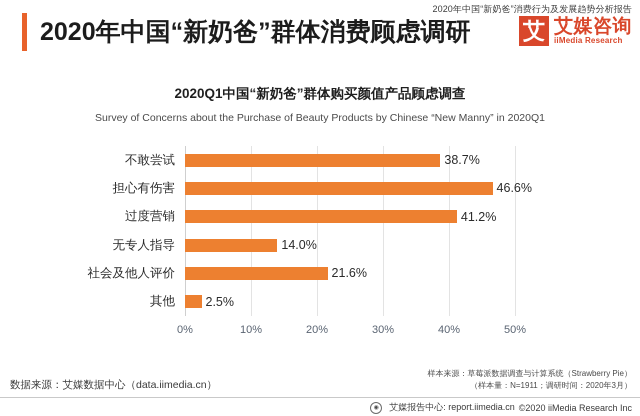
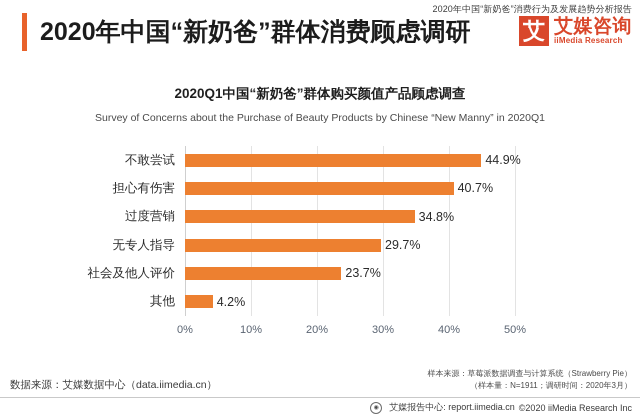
不敢尝试: 38.7% -> 44.9%
担心有伤害: 46.6% -> 40.7%
过度营销: 41.2% -> 34.8%
无专人指导: 14.0% -> 29.7%
社会及他人评价: 21.6% -> 23.7%
其他: 2.5% -> 4.2%
